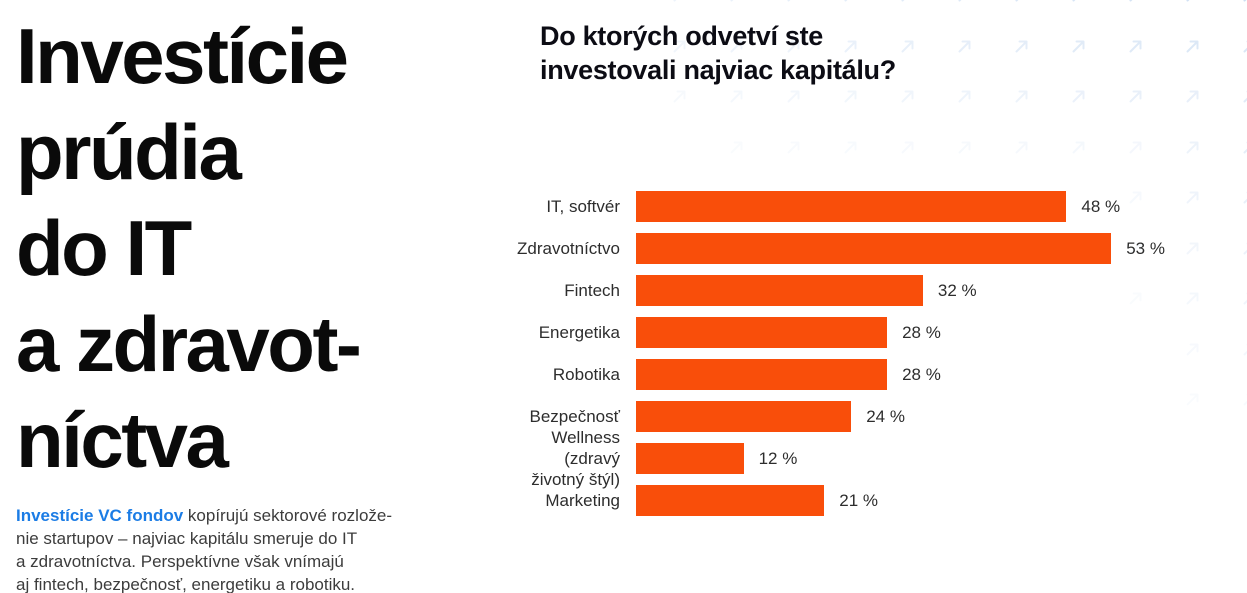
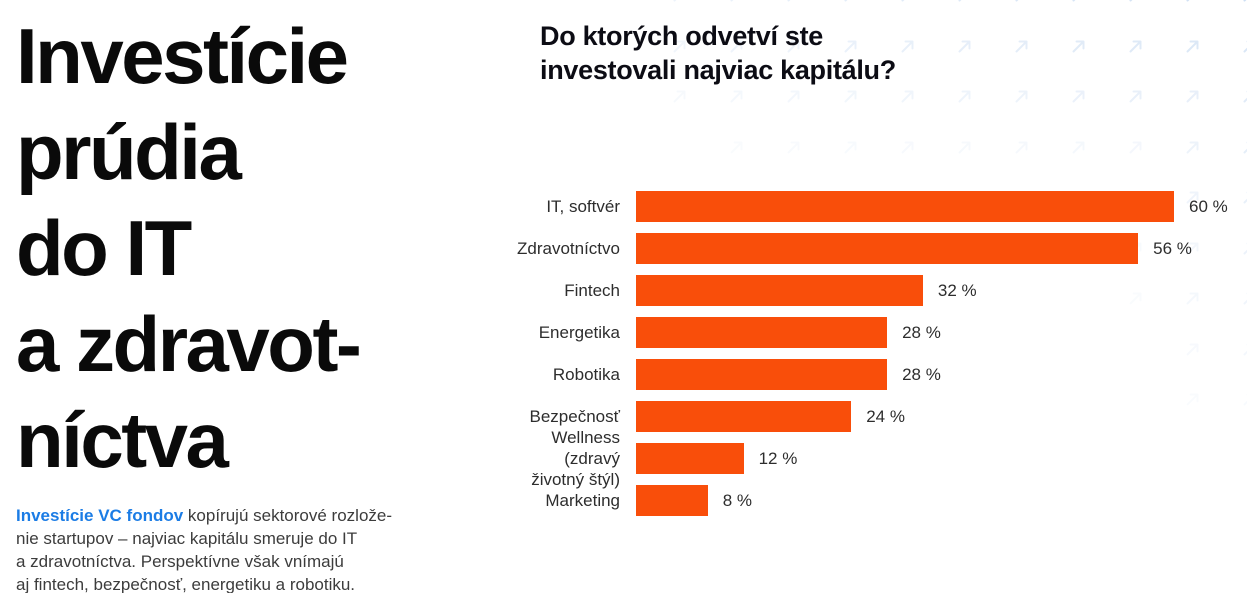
IT, softvér: 48 -> 60
Zdravotníctvo: 53 -> 56
Marketing: 21 -> 8
